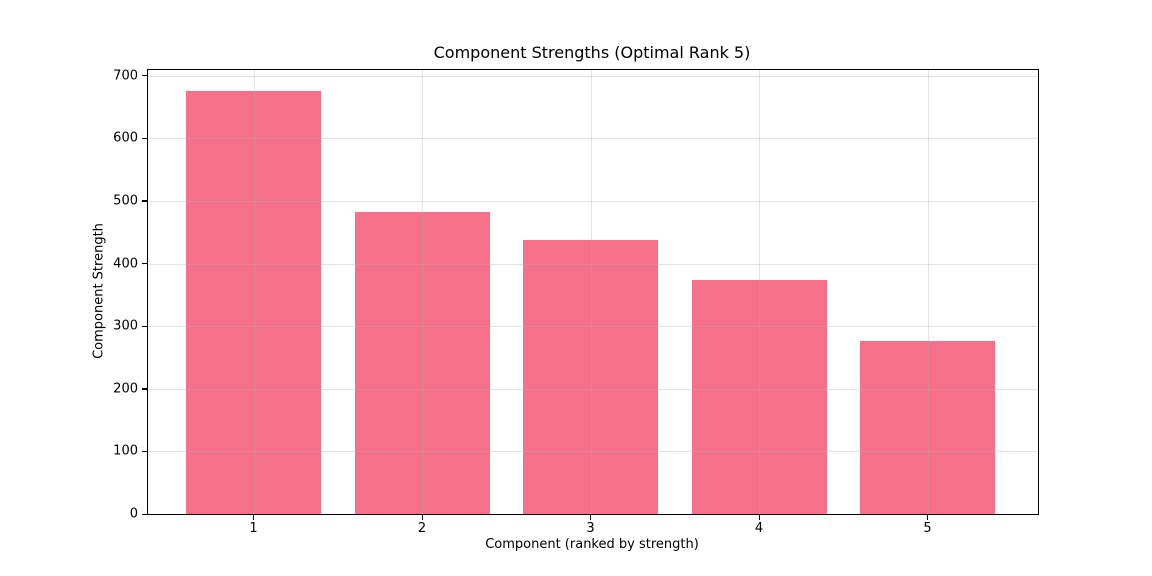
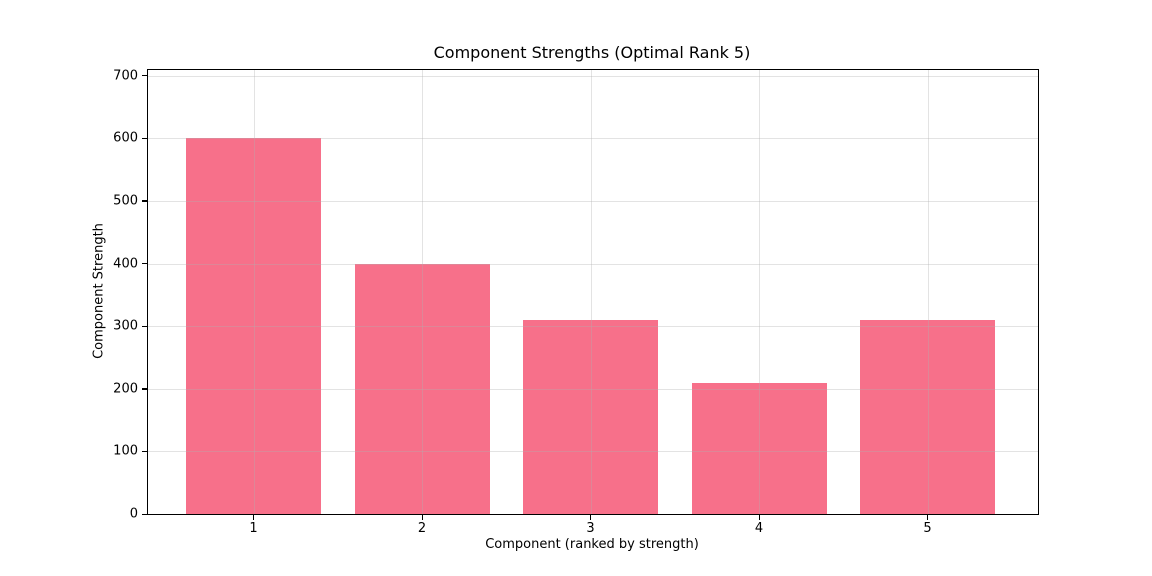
1: 680 -> 600
2: 480 -> 400
3: 440 -> 310
4: 370 -> 210
5: 280 -> 310
